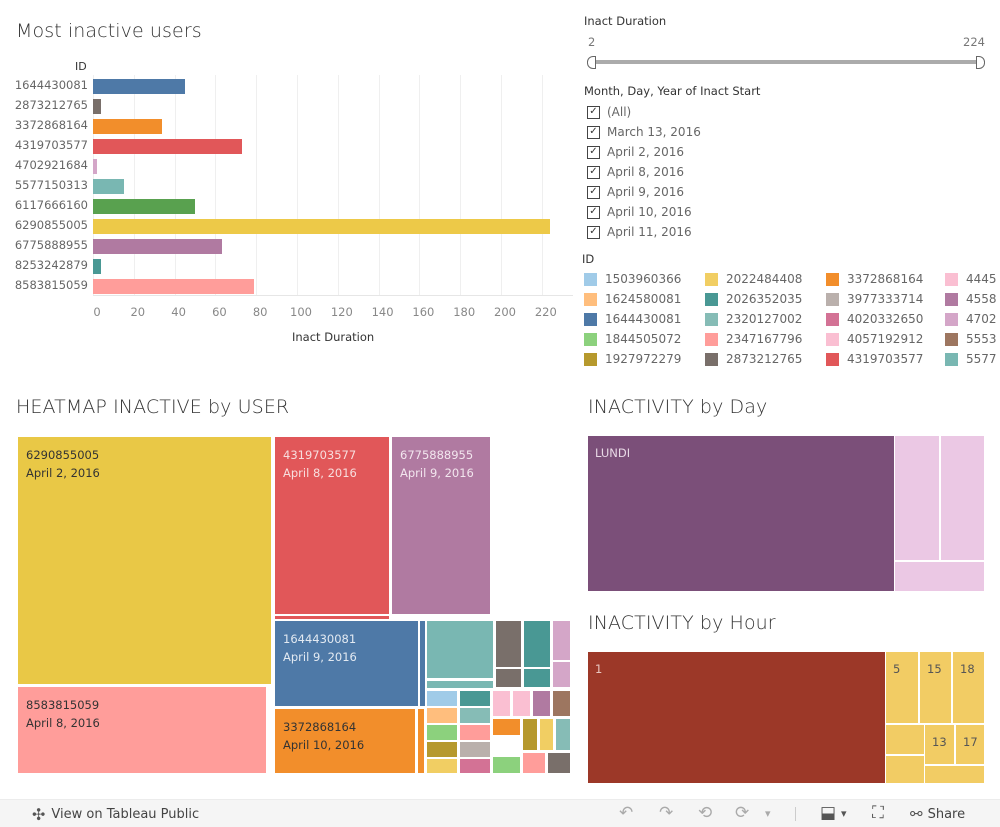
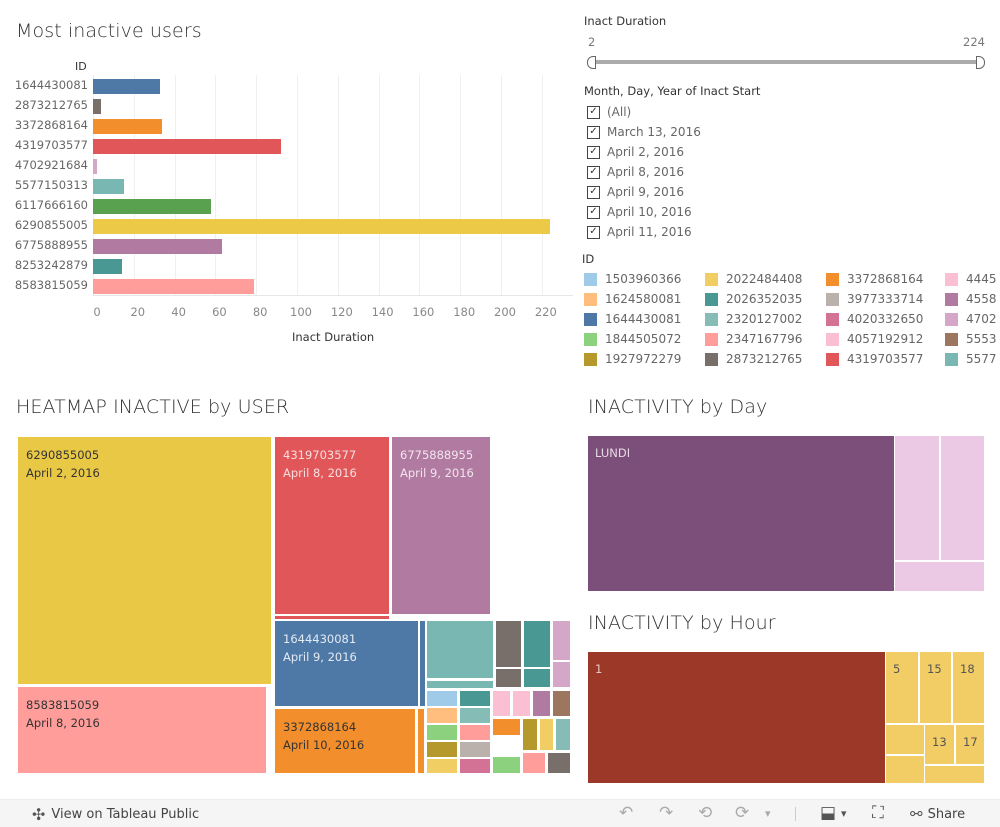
1644430081: 45 -> 33
4319703577: 73 -> 92
6117666160: 50 -> 58
8253242879: 4 -> 14
